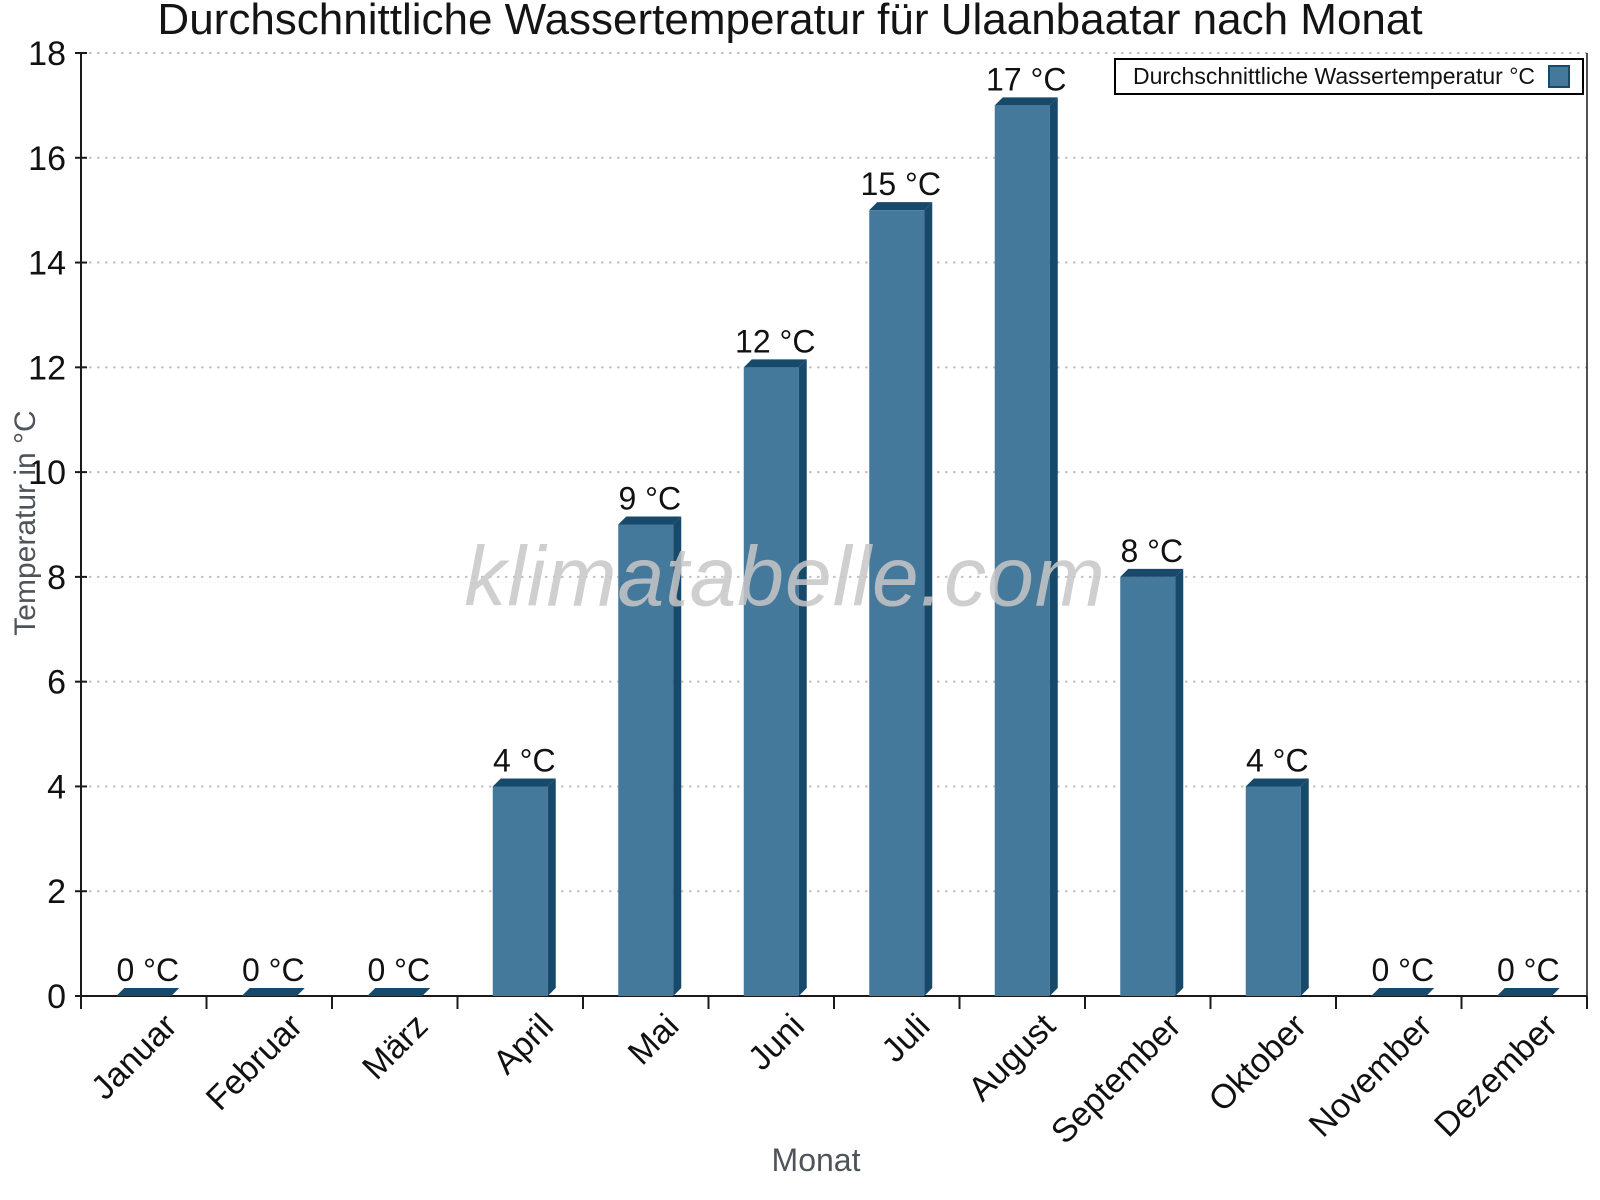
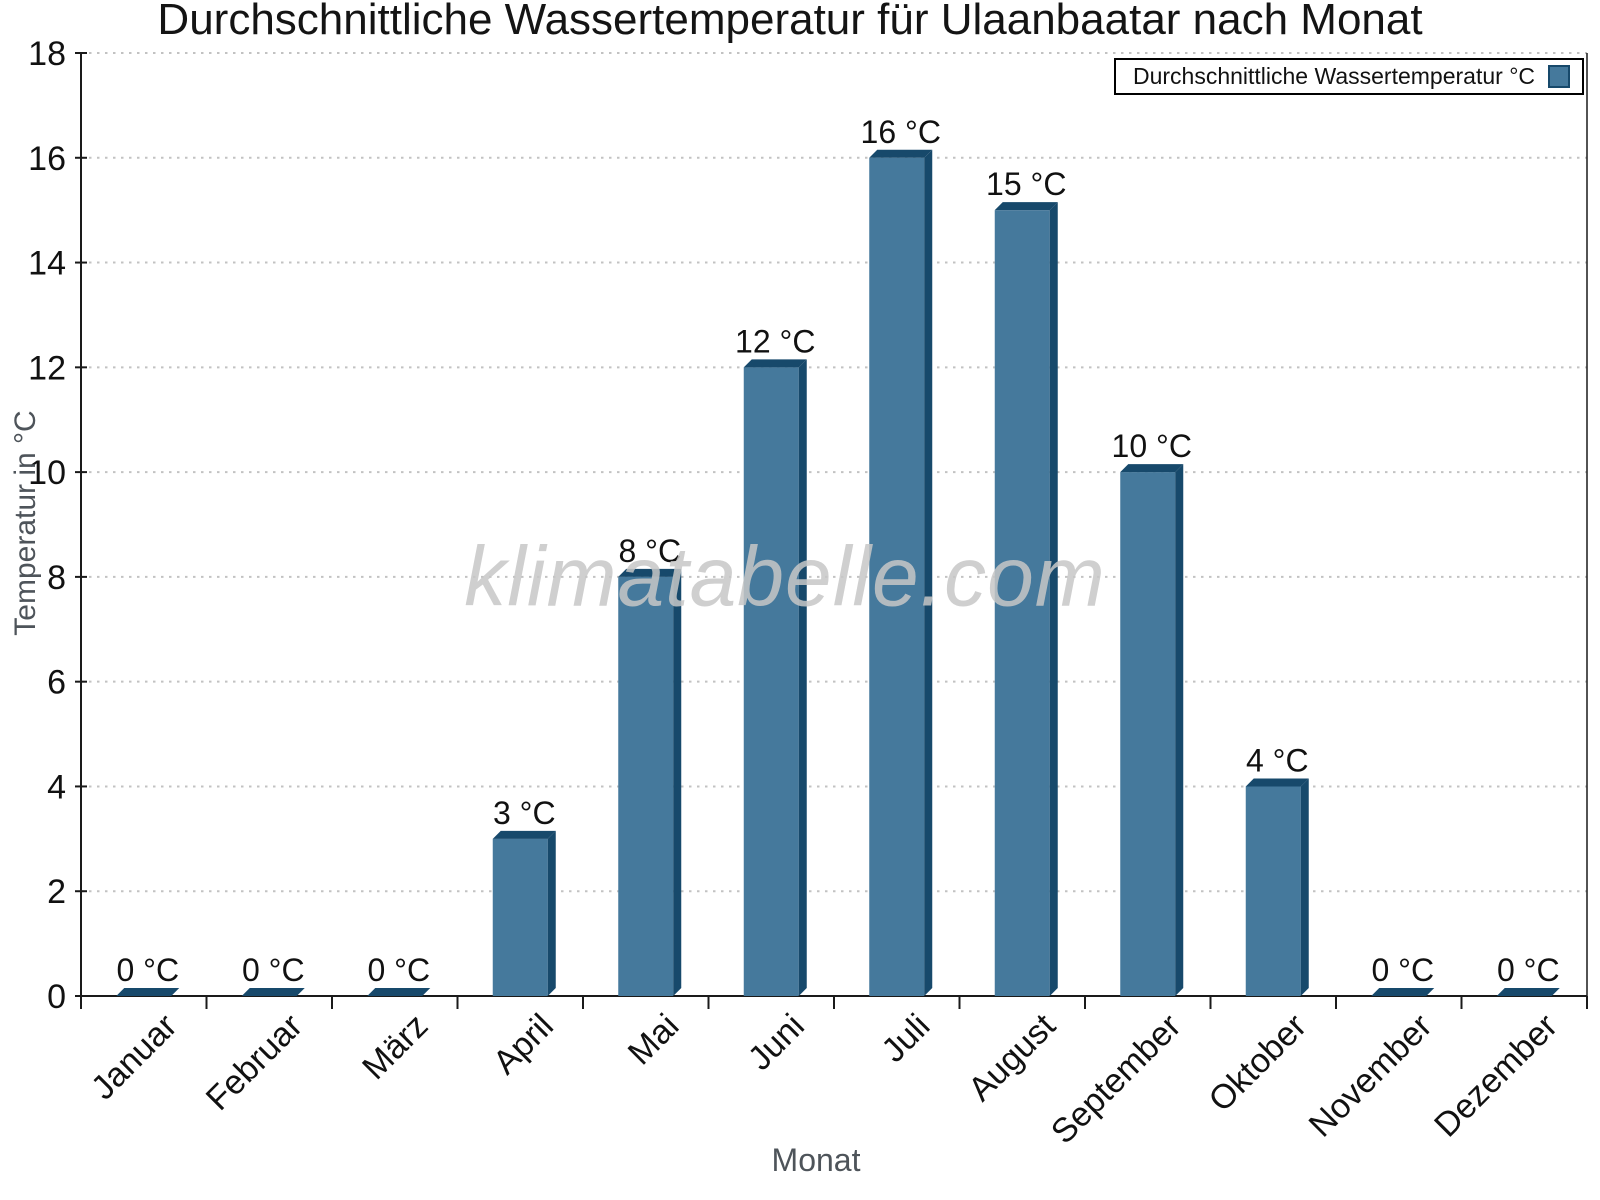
April: 4 -> 3
Mai: 9 -> 8
Juli: 15 -> 16
August: 17 -> 15
September: 8 -> 10
